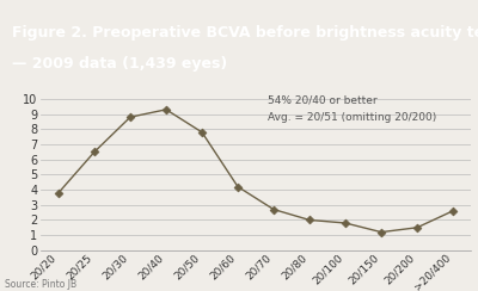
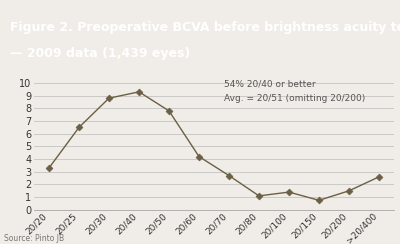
20/20: 3.8 -> 3.3
20/80: 2.0 -> 1.1
20/100: 1.8 -> 1.4
20/150: 1.2 -> 0.8
